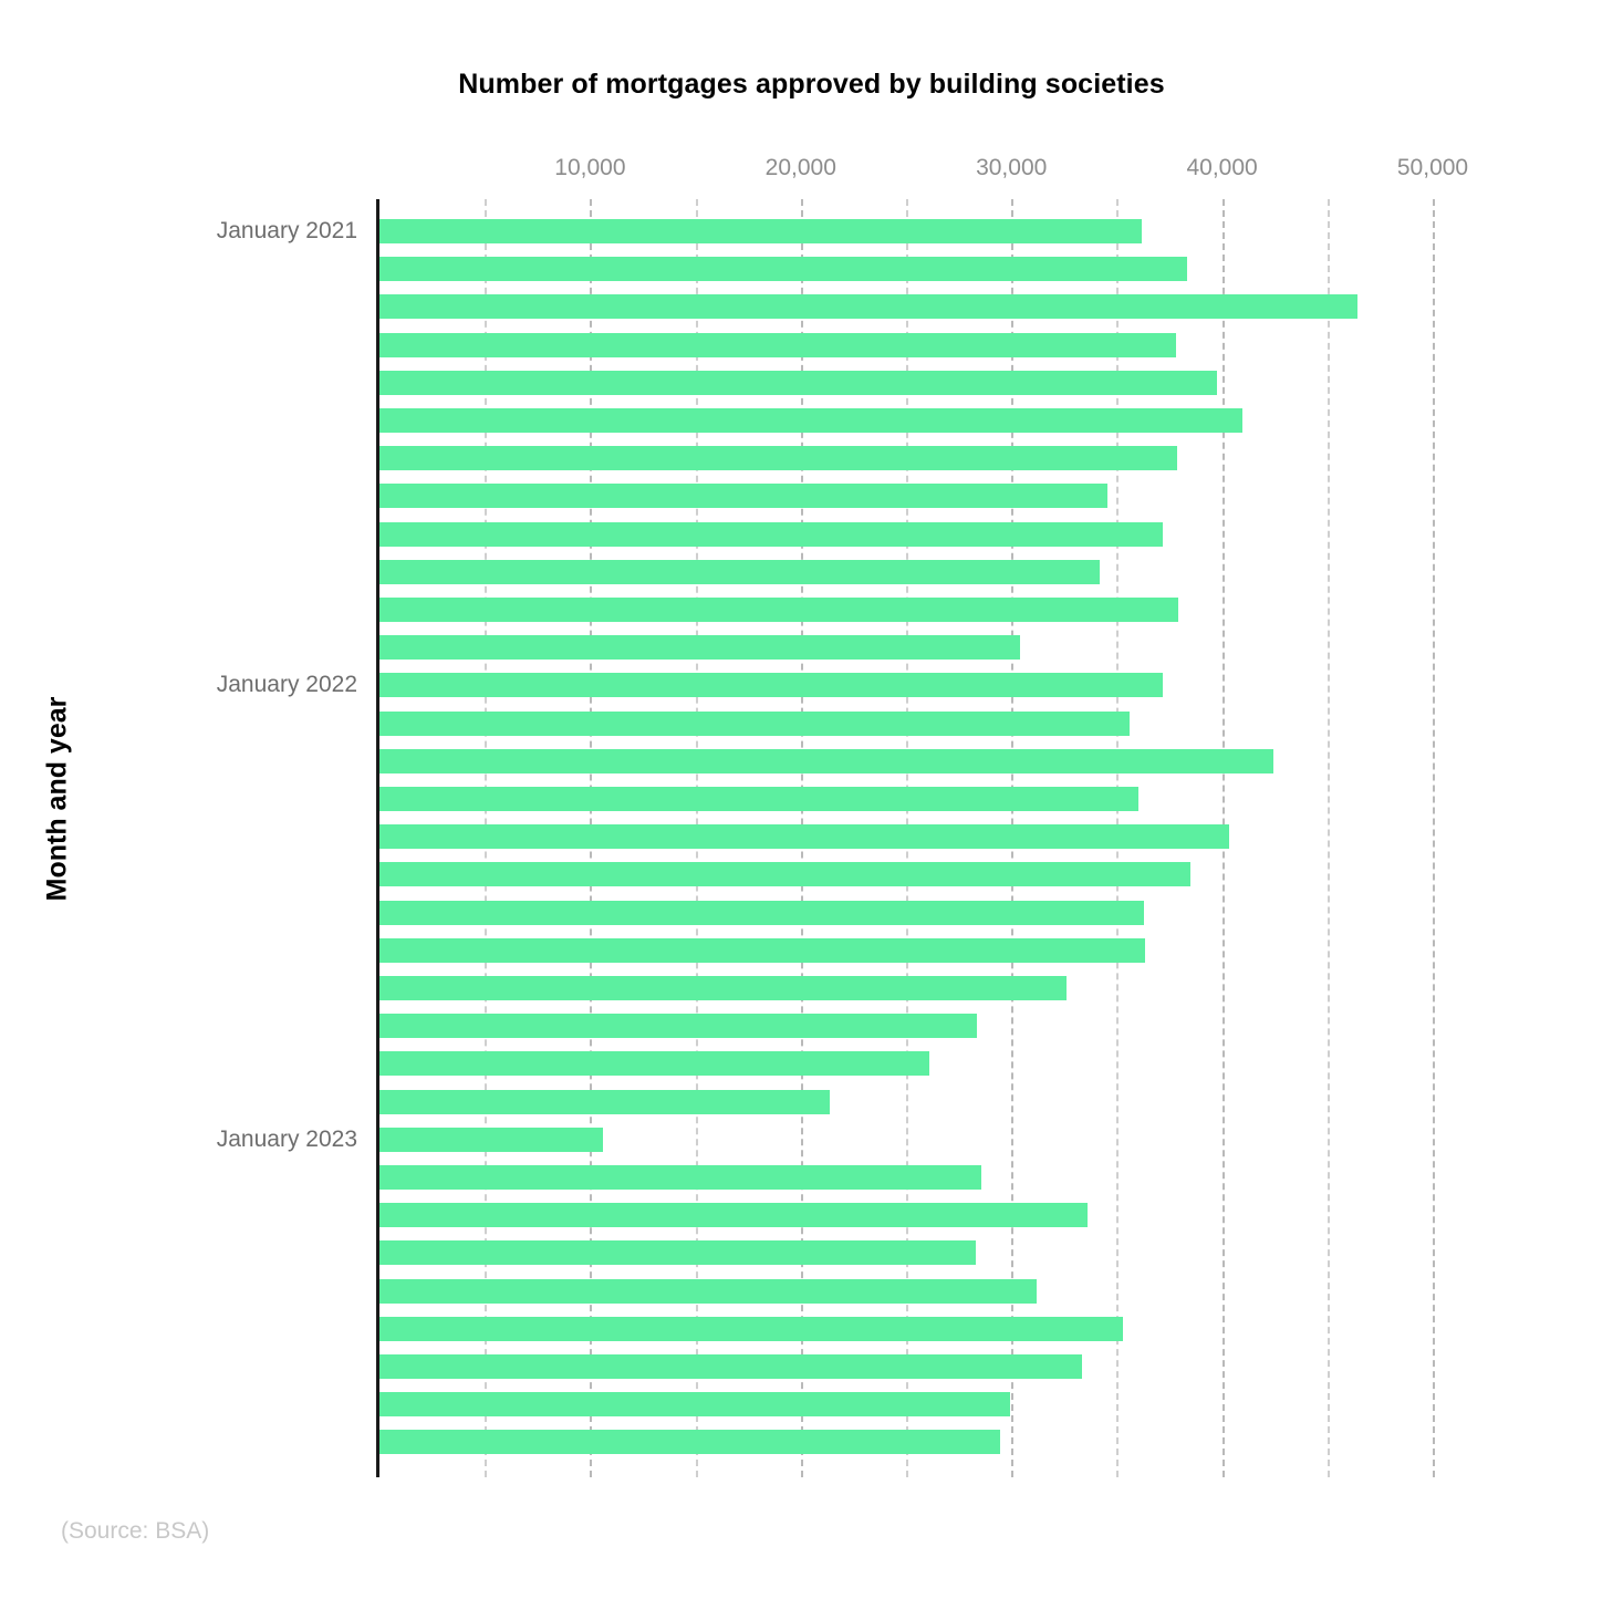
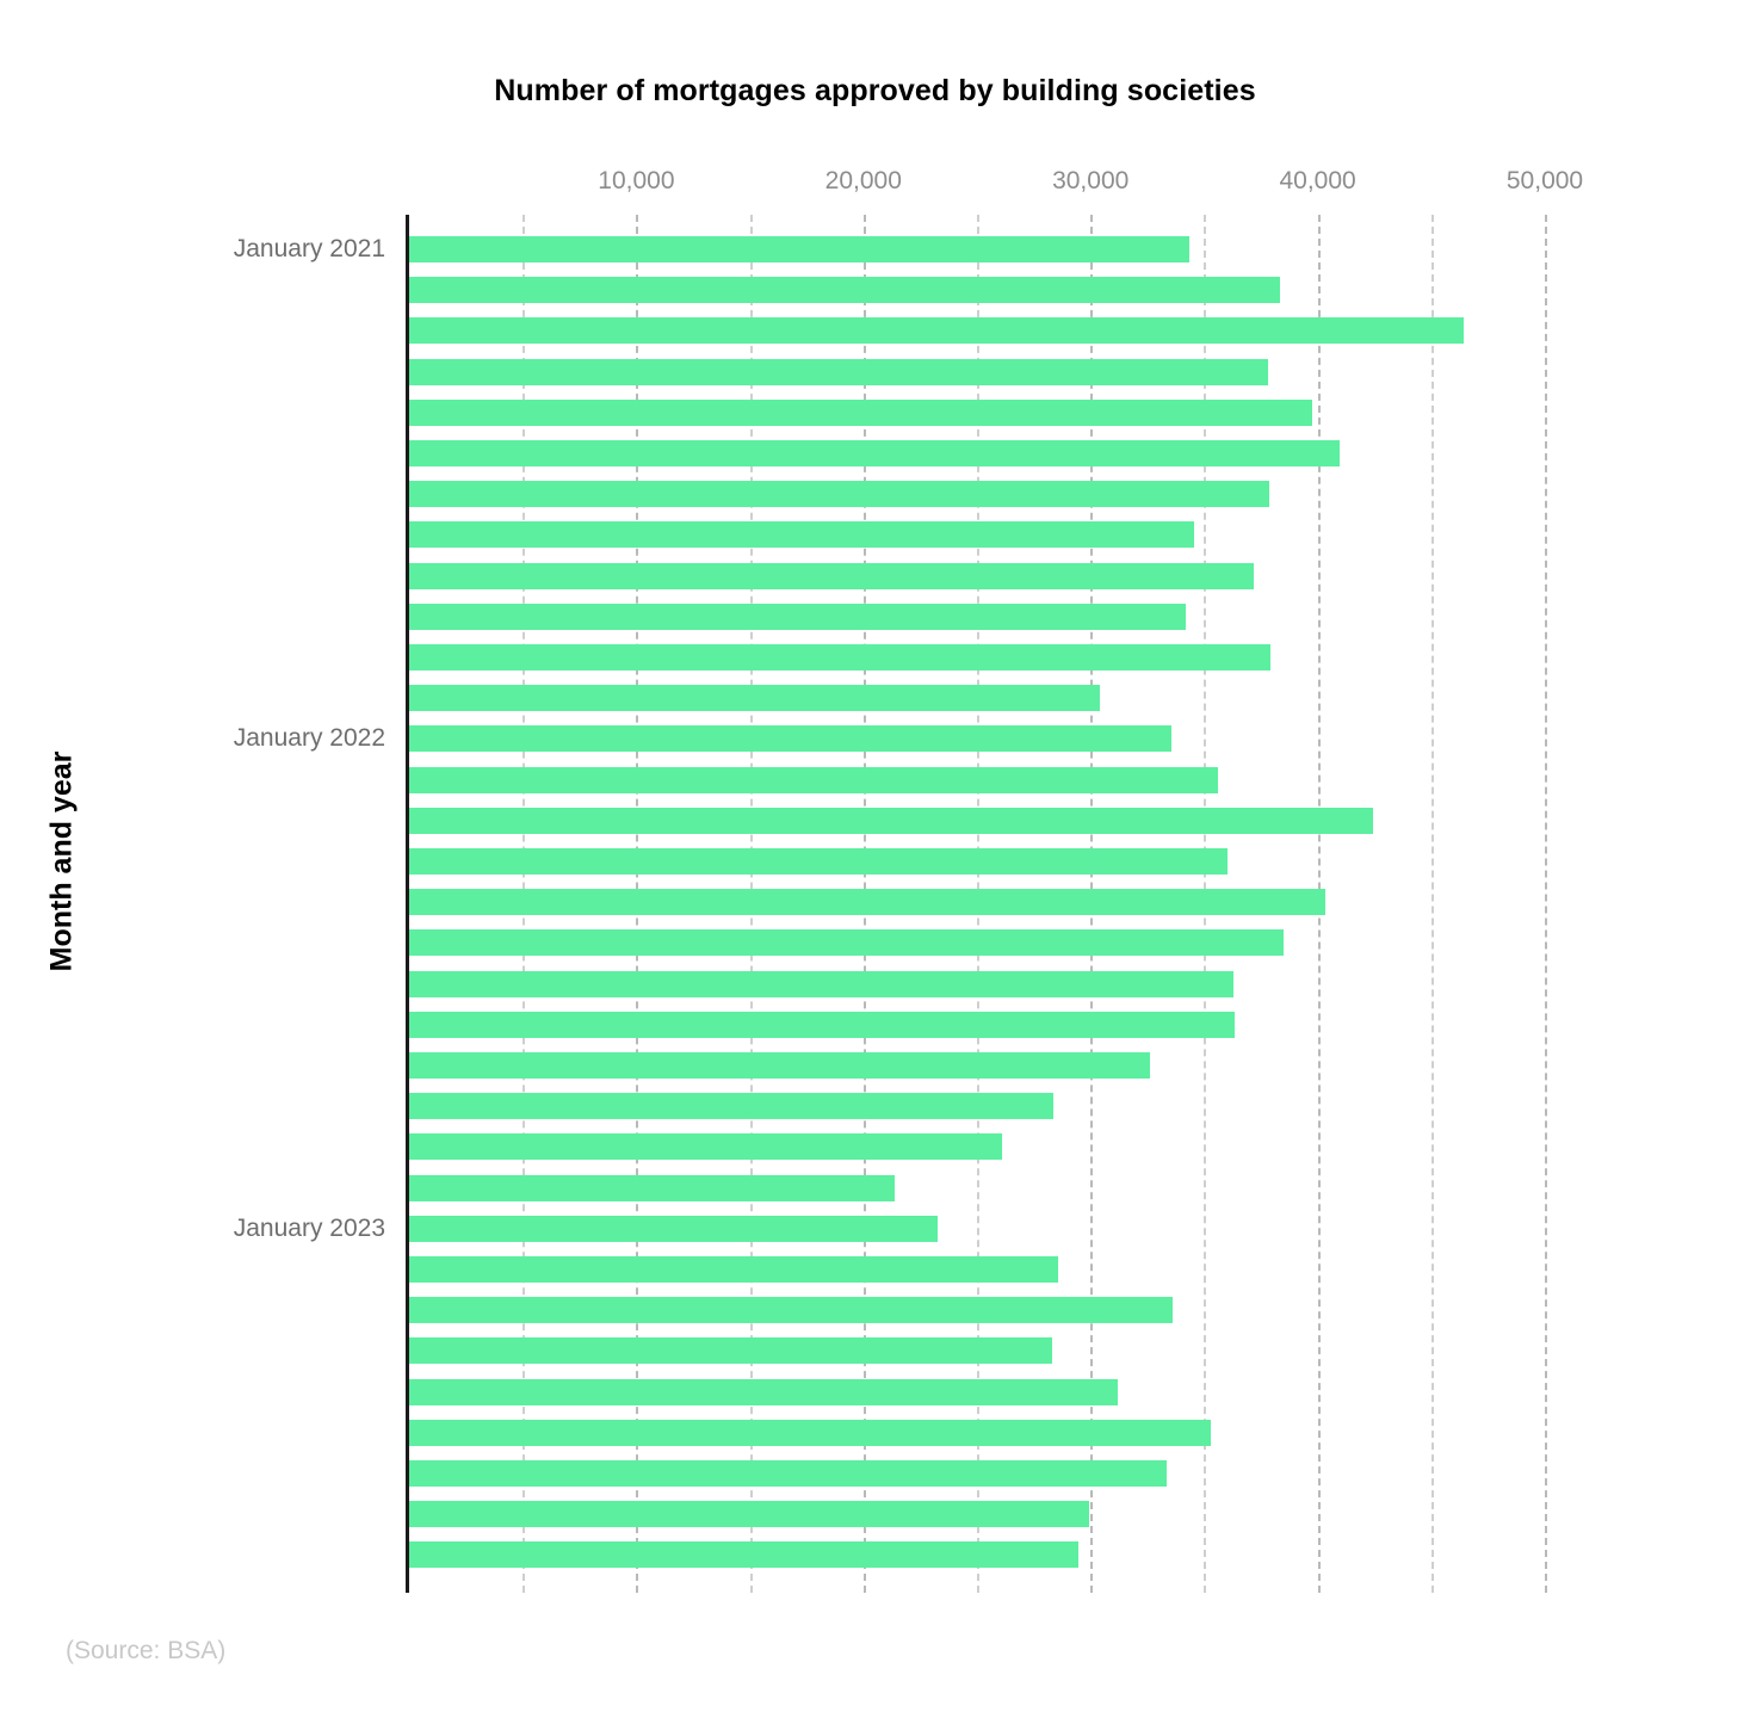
January 2021: 36200 -> 34400
January 2022: 37200 -> 33600
January 2023: 10600 -> 23300
